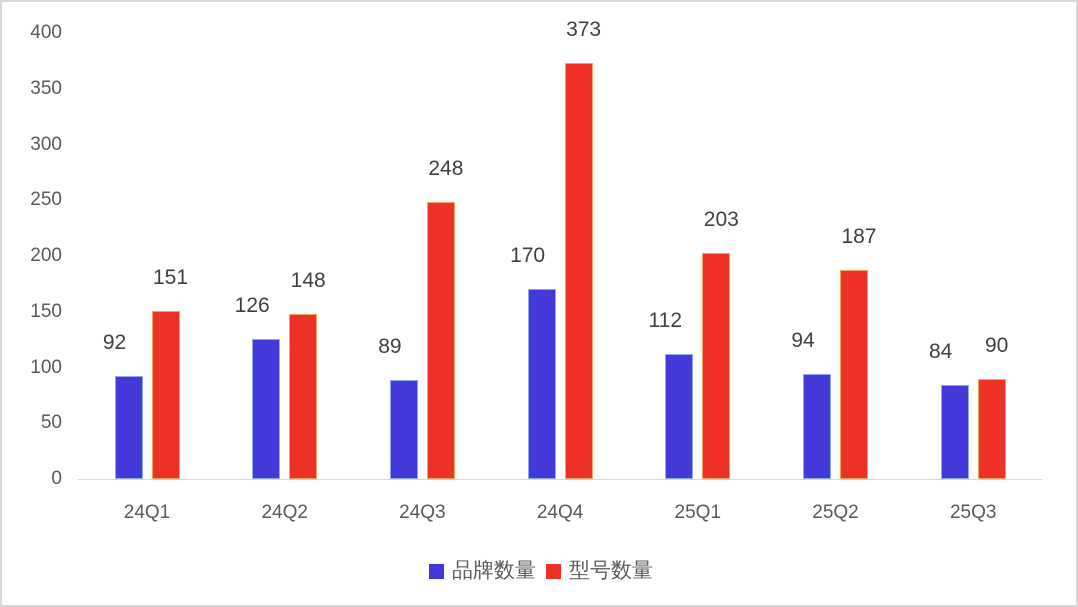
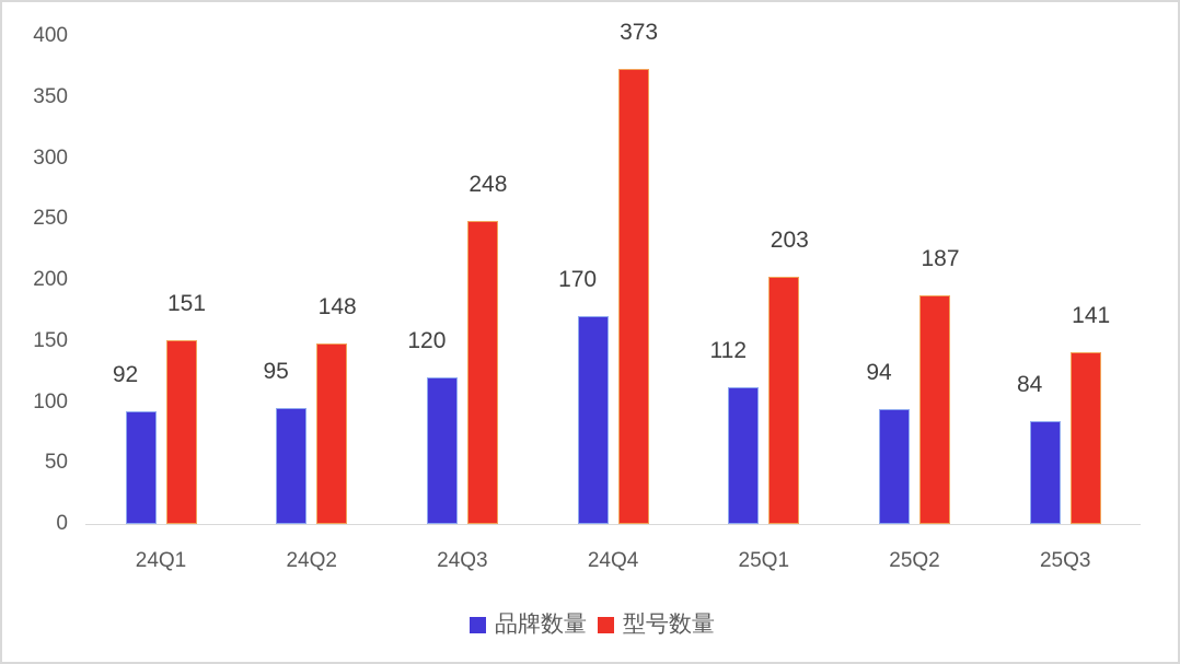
品牌数量/24Q2: 126 -> 95
品牌数量/24Q3: 89 -> 120
型号数量/25Q3: 90 -> 141
